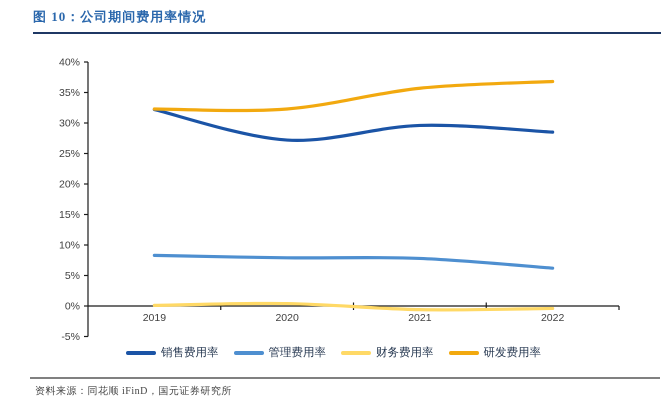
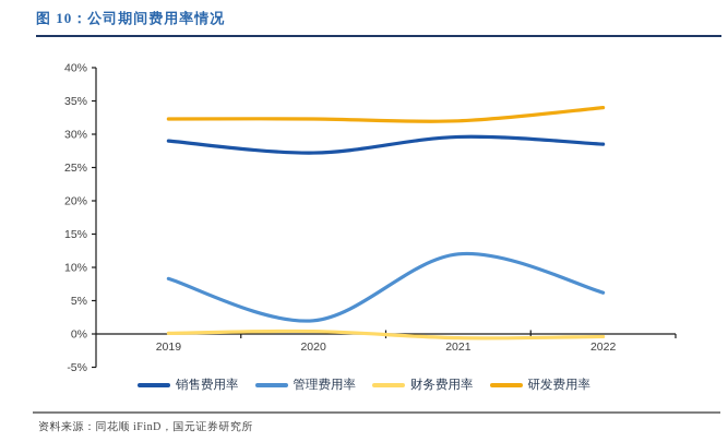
销售费用率/2019: 32% -> 29%
管理费用率/2020: 8% -> 2%
管理费用率/2021: 8% -> 12%
研发费用率/2021: 36% -> 32%
研发费用率/2022: 37% -> 34%
